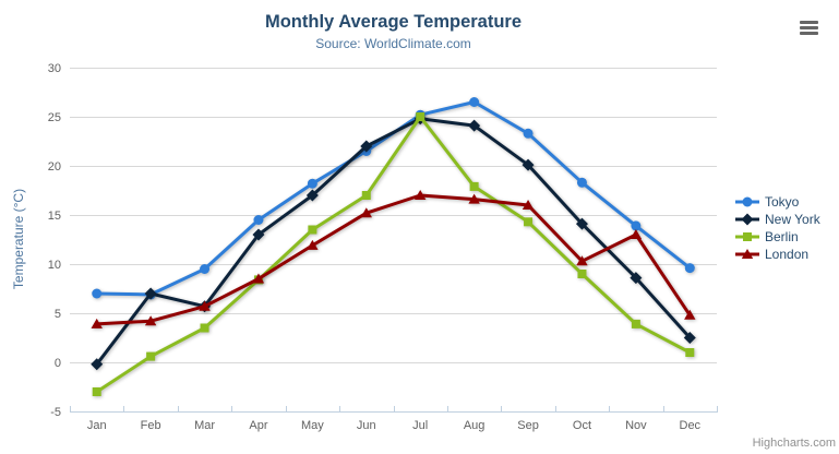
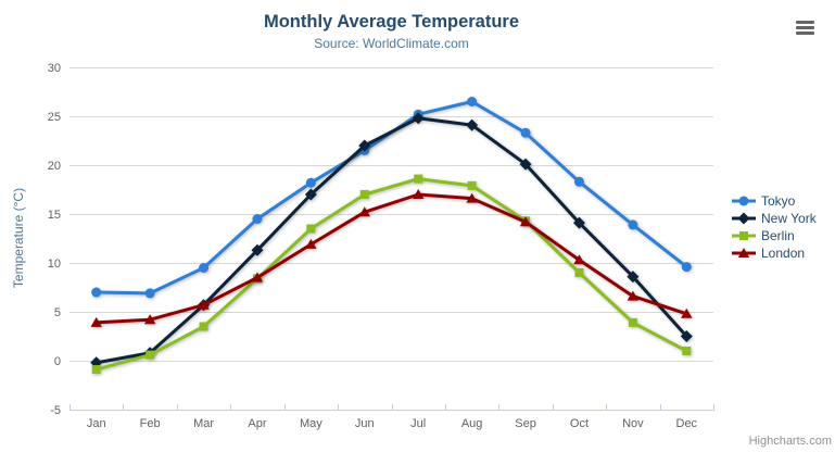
Berlin/Jan: -3 -> -1
New York/Feb: 7 -> 1
New York/Apr: 13 -> 11
Berlin/Jul: 25 -> 19
London/Sep: 16 -> 14
London/Nov: 13 -> 7
